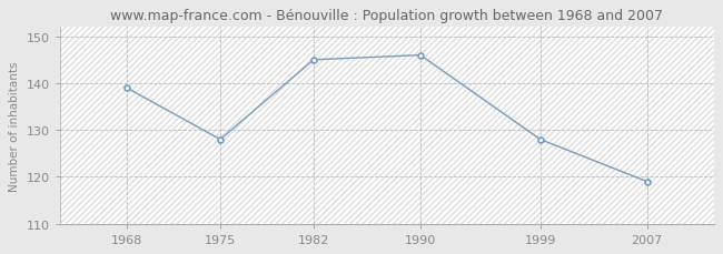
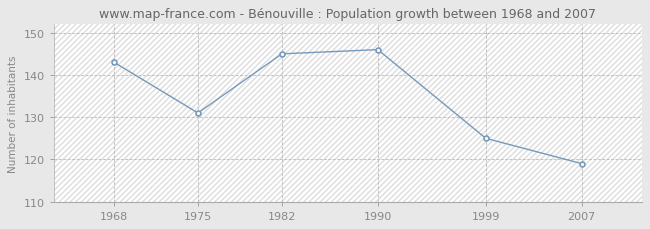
1968: 139 -> 143
1975: 128 -> 131
1999: 128 -> 125
